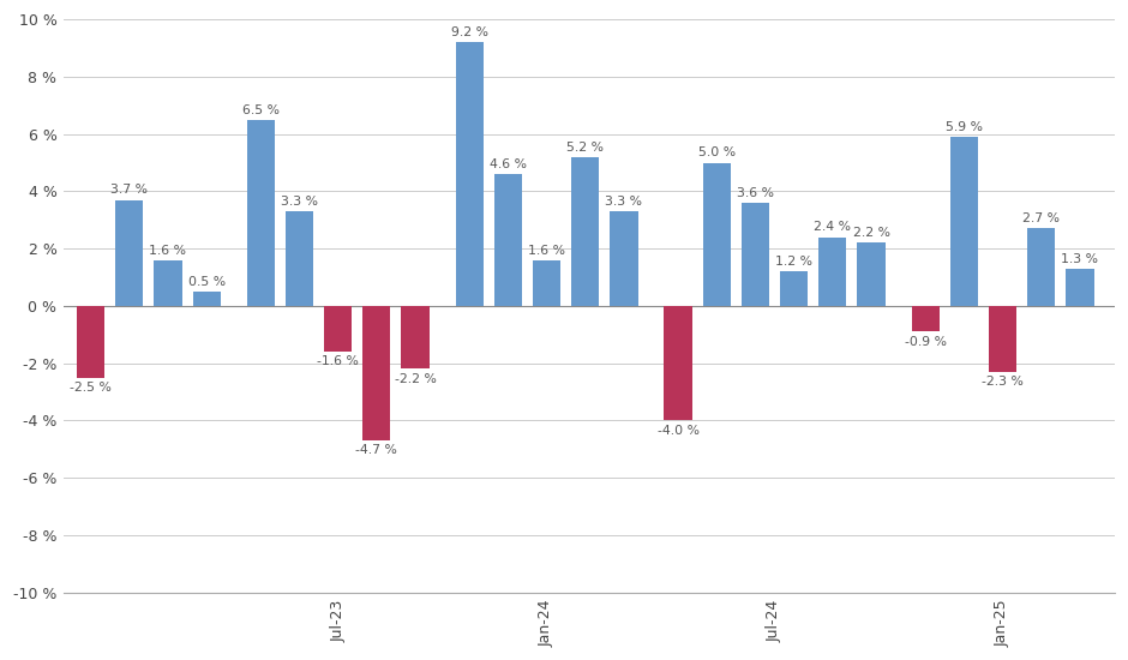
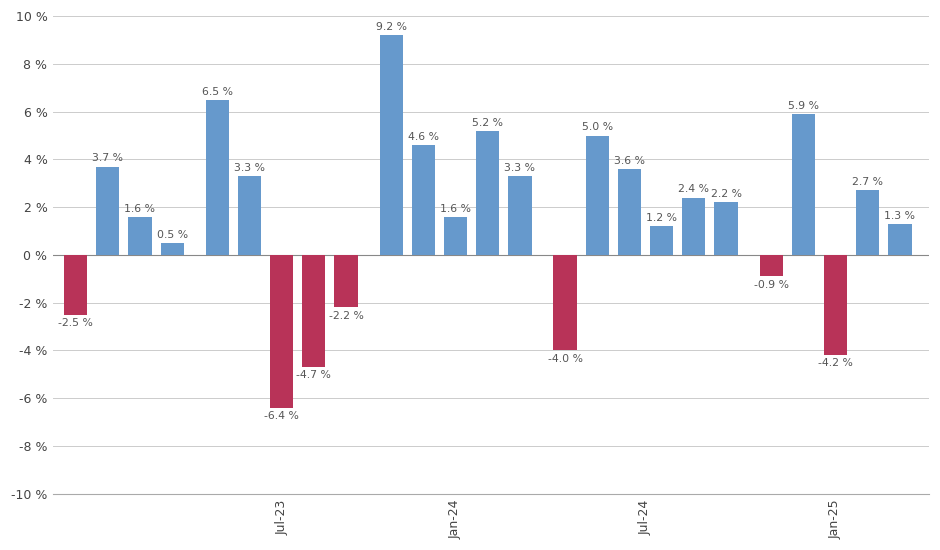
Jul-23: -1.6 -> -6.4
Jan-25: -2.3 -> -4.2
